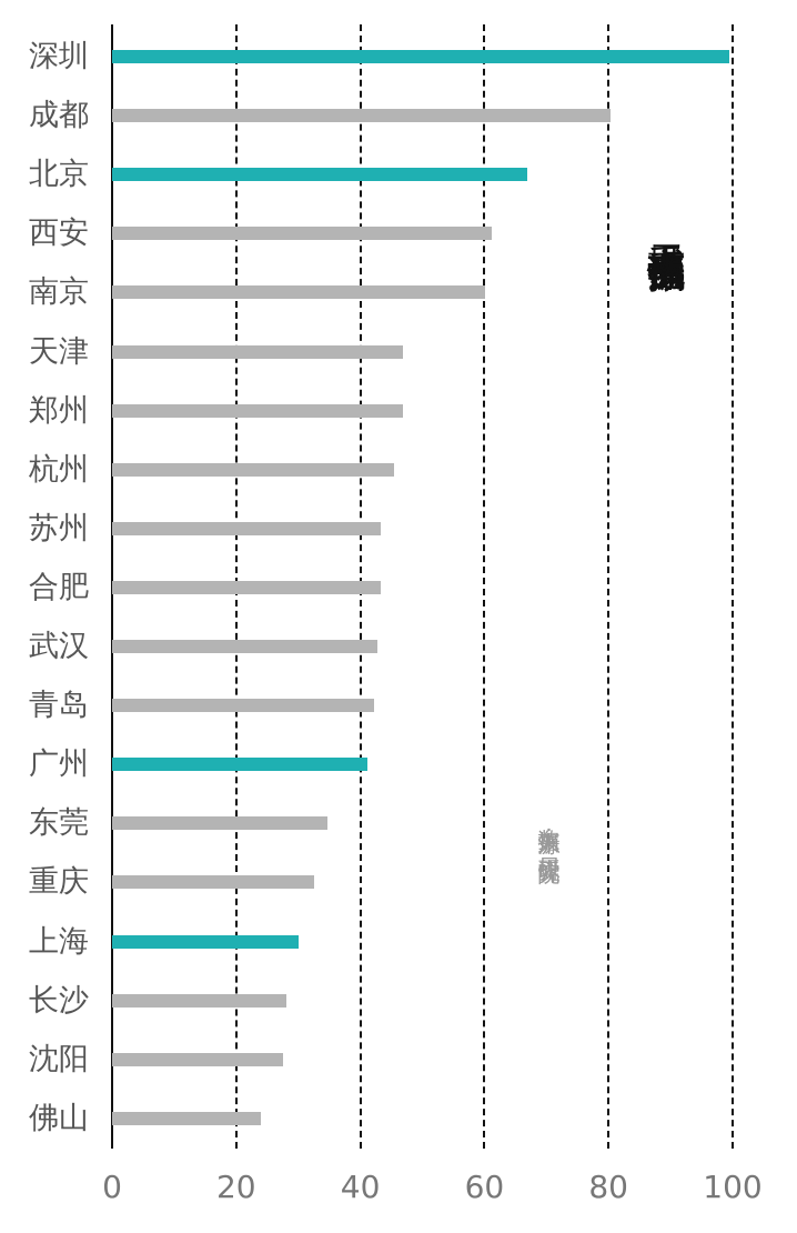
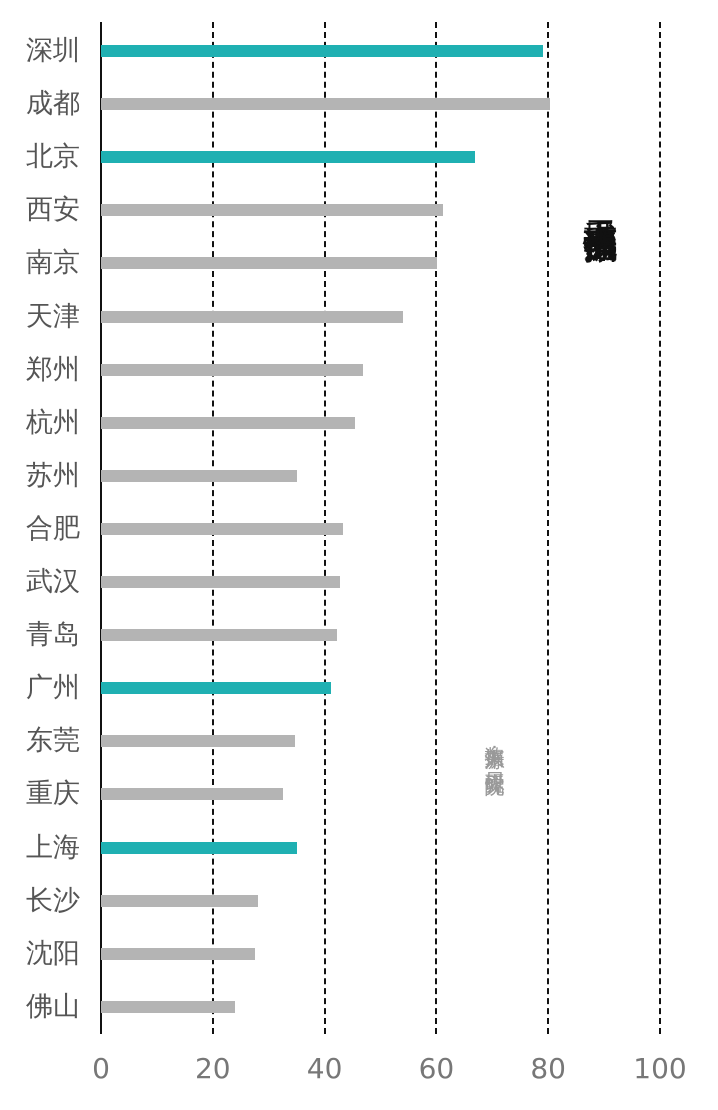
深圳: 100 -> 79
天津: 47 -> 54
苏州: 43 -> 35
上海: 30 -> 35
